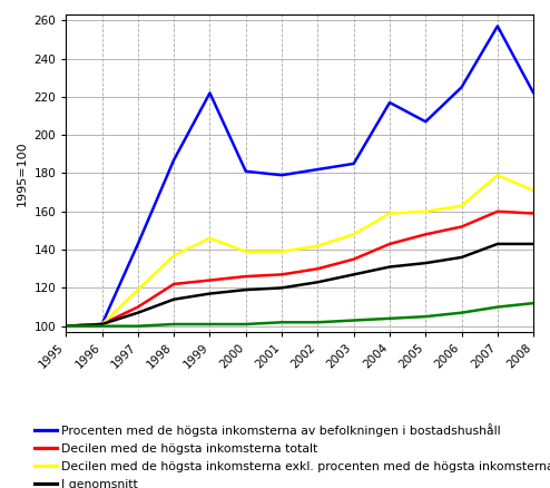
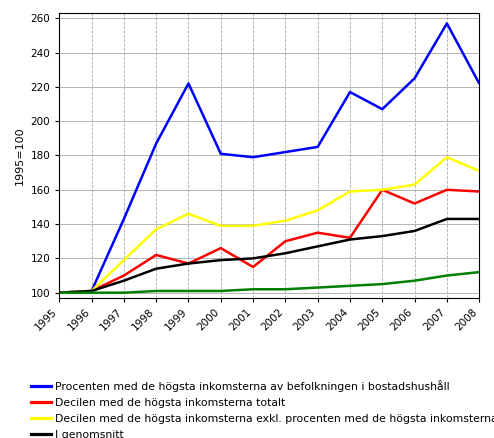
Decilen med de högsta inkomsterna totalt/1999: 124 -> 117
Decilen med de högsta inkomsterna totalt/2001: 127 -> 115
Decilen med de högsta inkomsterna totalt/2004: 143 -> 132
Decilen med de högsta inkomsterna totalt/2005: 148 -> 160
